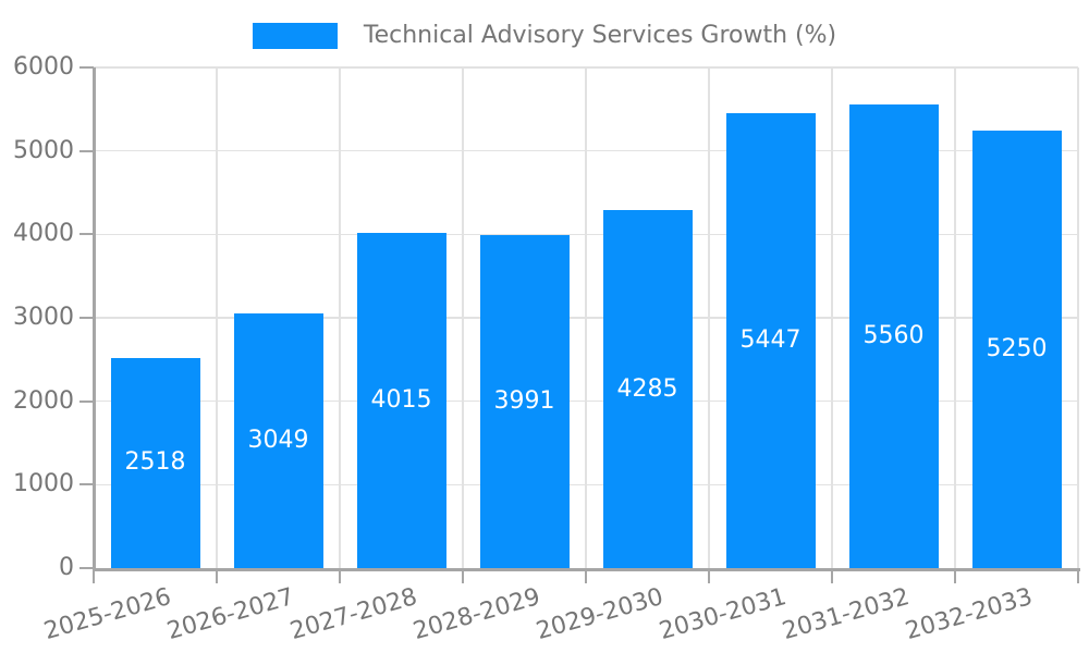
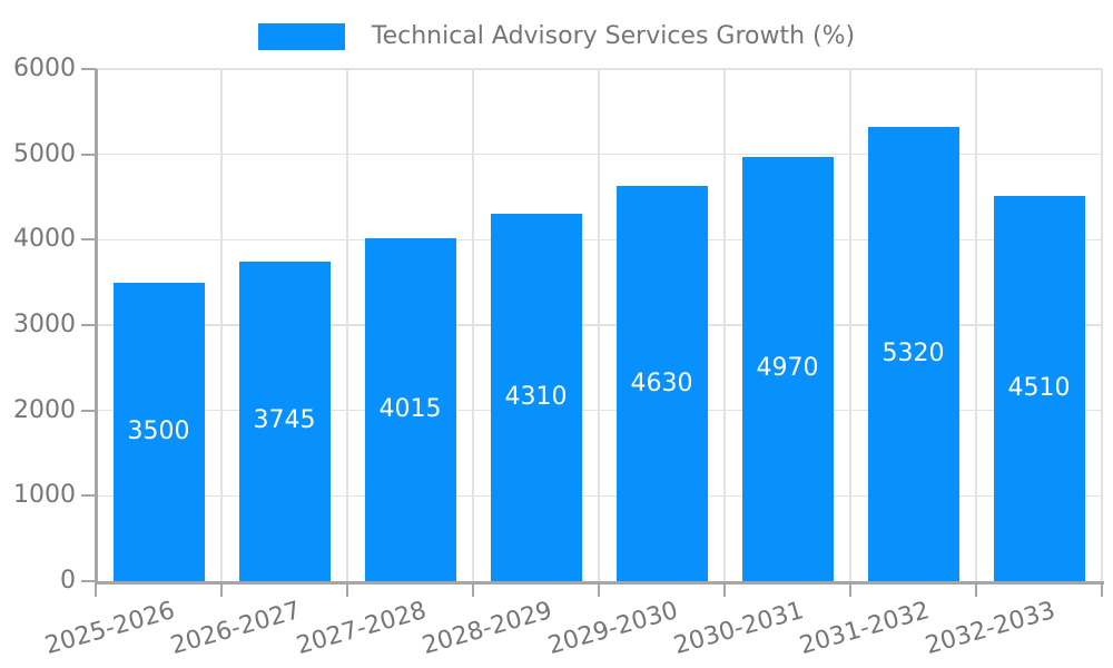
2025-2026: 2518 -> 3500
2026-2027: 3049 -> 3745
2028-2029: 3991 -> 4310
2029-2030: 4285 -> 4630
2030-2031: 5447 -> 4970
2031-2032: 5560 -> 5320
2032-2033: 5250 -> 4510
